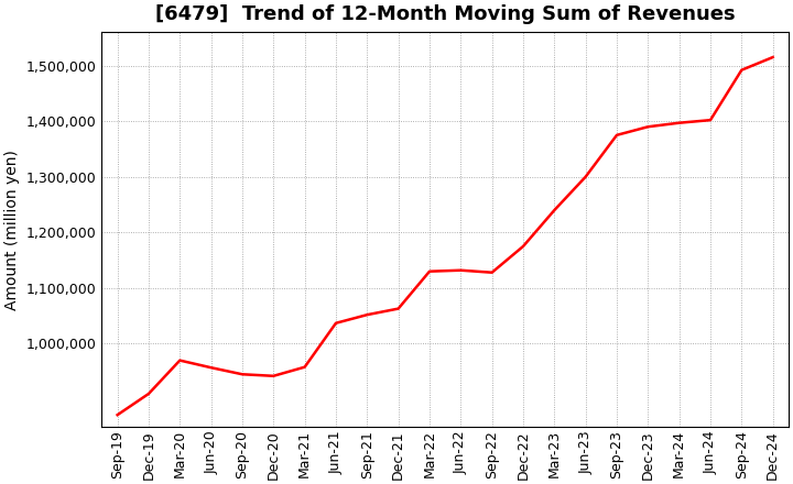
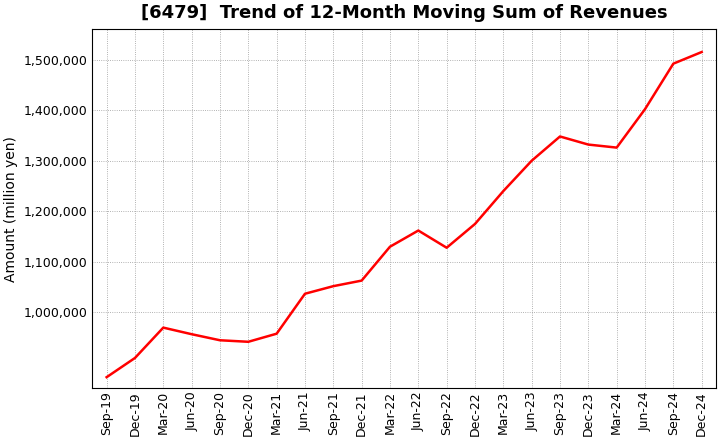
Jun-22: 1,132,000 -> 1,162,000
Sep-23: 1,375,000 -> 1,348,000
Dec-23: 1,390,000 -> 1,332,000
Mar-24: 1,397,000 -> 1,326,000
